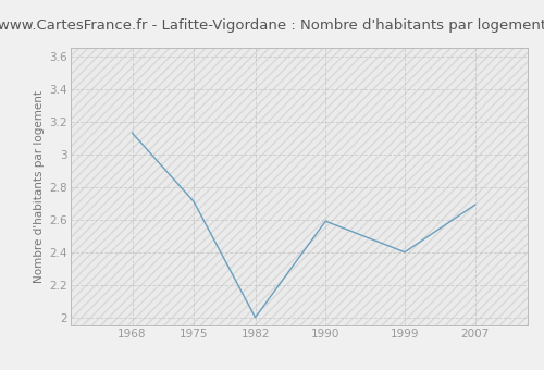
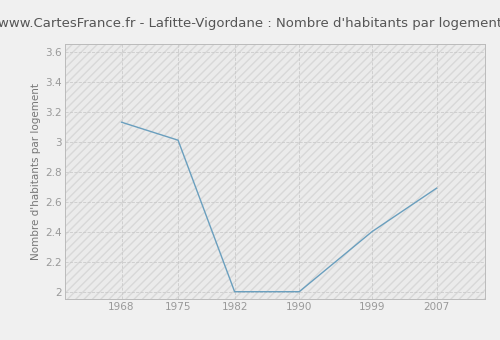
1975: 2.71 -> 3.01
1990: 2.59 -> 2.00
